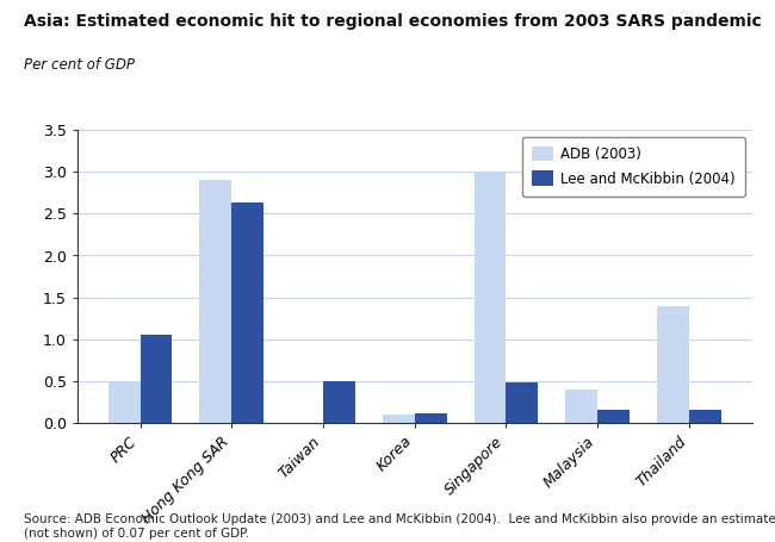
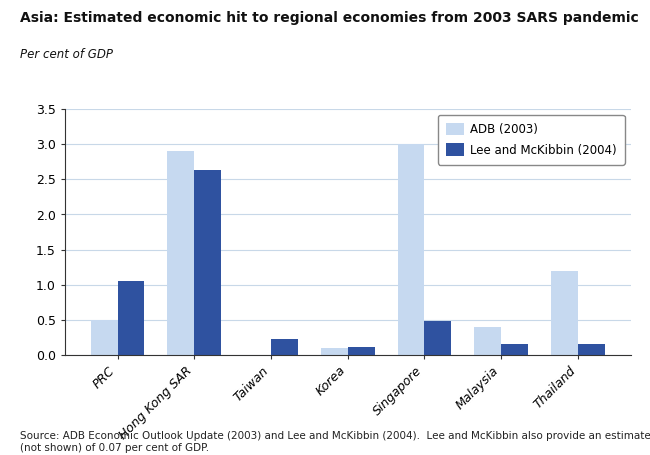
Lee and McKibbin (2004)/Taiwan: 0.50 -> 0.22
ADB (2003)/Thailand: 1.4 -> 1.2
